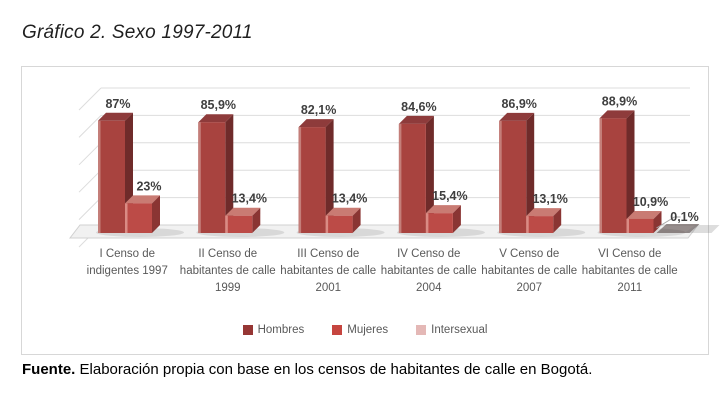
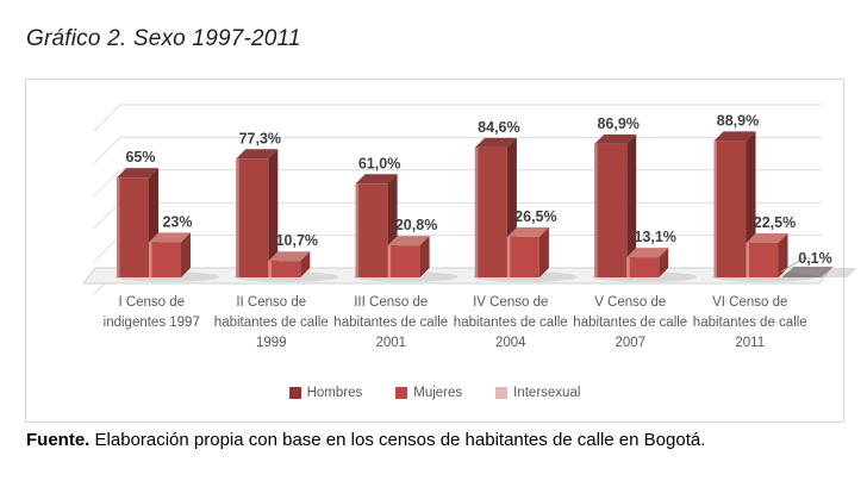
Hombres/I Censo de indigentes 1997: 87% -> 65%
Hombres/II Censo de habitantes de calle 1999: 85,9% -> 77,3%
Mujeres/II Censo de habitantes de calle 1999: 13,4% -> 10,7%
Hombres/III Censo de habitantes de calle 2001: 82,1% -> 61,0%
Mujeres/III Censo de habitantes de calle 2001: 13,4% -> 20,8%
Mujeres/IV Censo de habitantes de calle 2004: 15,4% -> 26,5%
Mujeres/VI Censo de habitantes de calle 2011: 10,9% -> 22,5%
